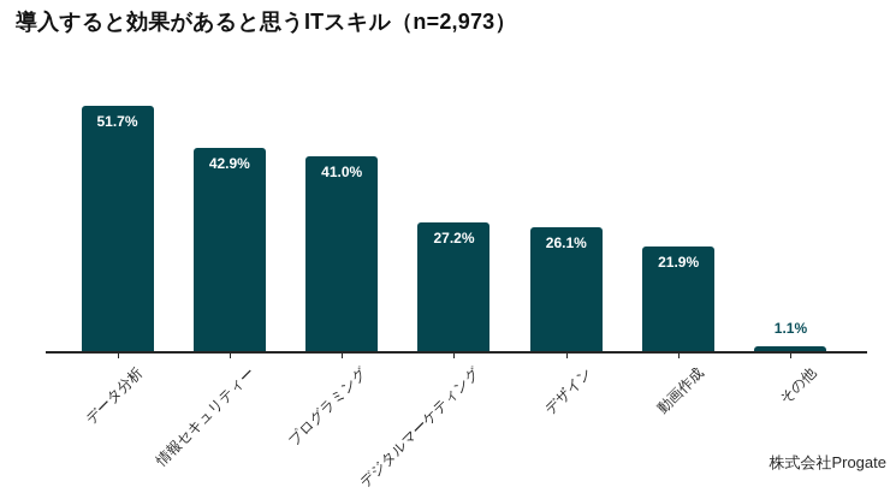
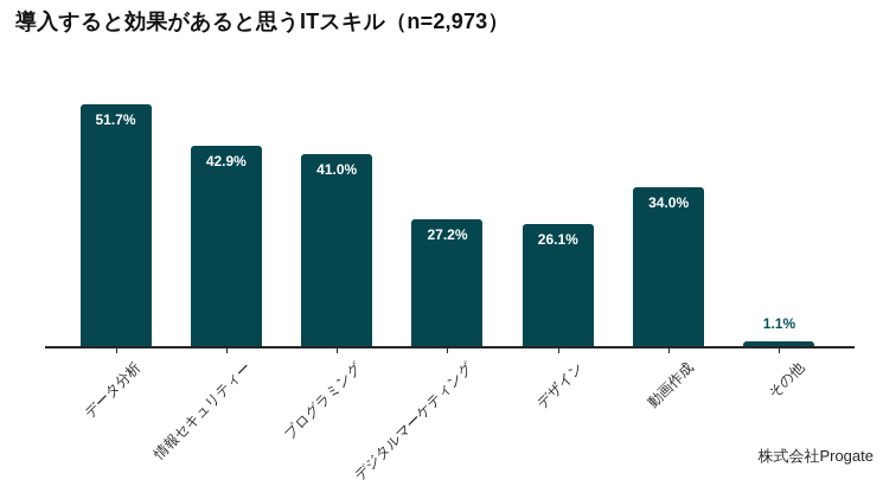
動画作成: 21.9% -> 34.0%
